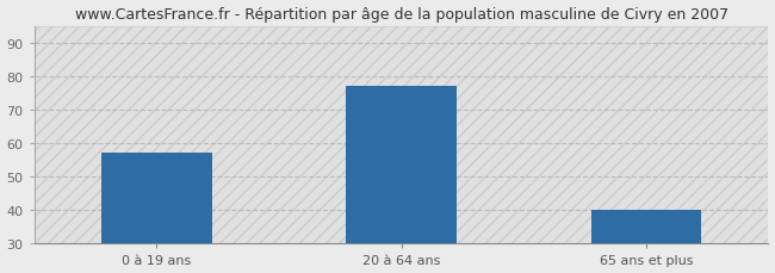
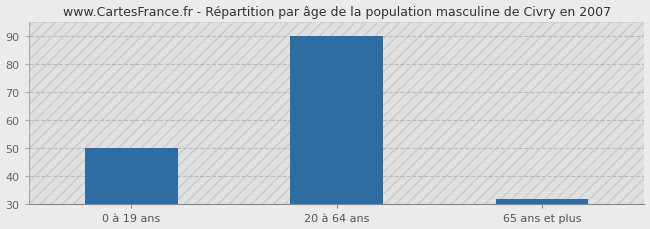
0 à 19 ans: 57 -> 50
20 à 64 ans: 77 -> 90
65 ans et plus: 40 -> 32
